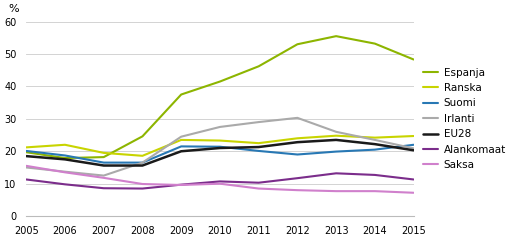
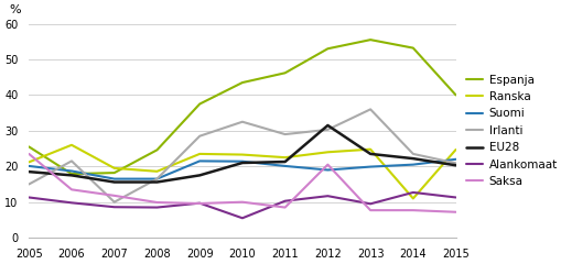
Espanja/2005: 19.7 -> 25.5
Saksa/2005: 15.5 -> 23.5
Ranska/2006: 22.0 -> 26.0
Irlanti/2006: 13.7 -> 21.5
Irlanti/2007: 12.5 -> 10.0
Irlanti/2009: 24.5 -> 28.5
EU28/2009: 20.0 -> 17.5
Espanja/2010: 41.5 -> 43.5
Irlanti/2010: 27.5 -> 32.5
Alankomaat/2010: 10.7 -> 5.5
EU28/2012: 22.8 -> 31.5
Saksa/2012: 8.0 -> 20.5
Irlanti/2013: 26.0 -> 36.0
Alankomaat/2013: 13.2 -> 9.5
Ranska/2014: 24.2 -> 11.0
Espanja/2015: 48.3 -> 40.0
